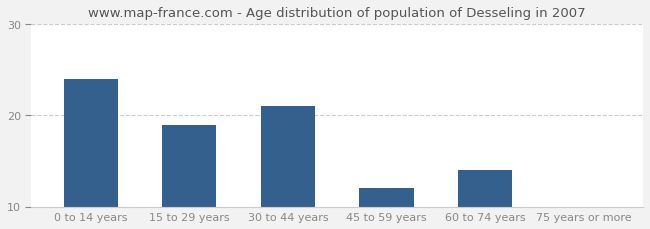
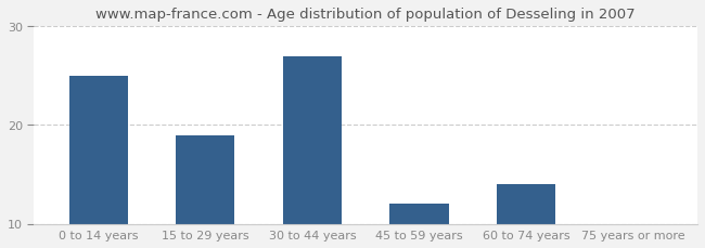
0 to 14 years: 24 -> 25
30 to 44 years: 21 -> 27
